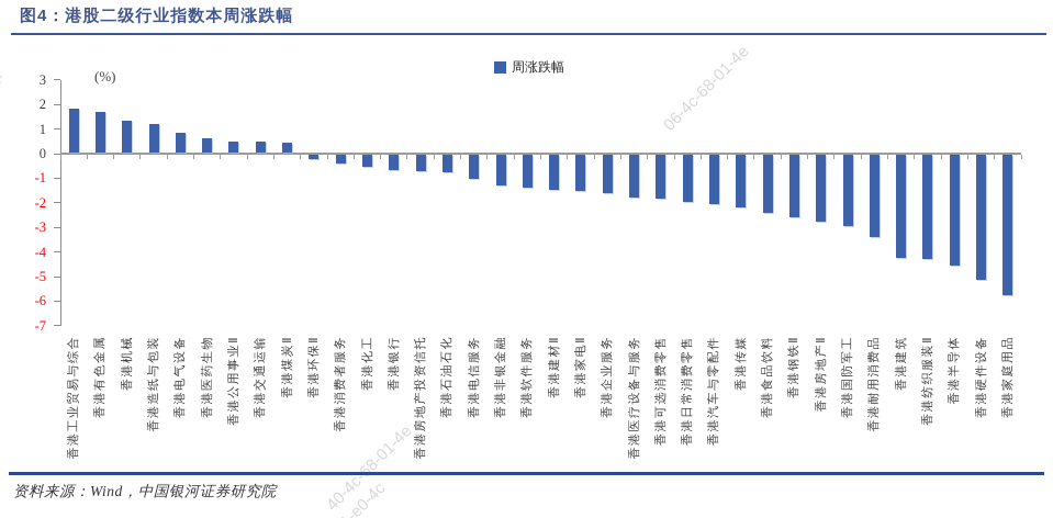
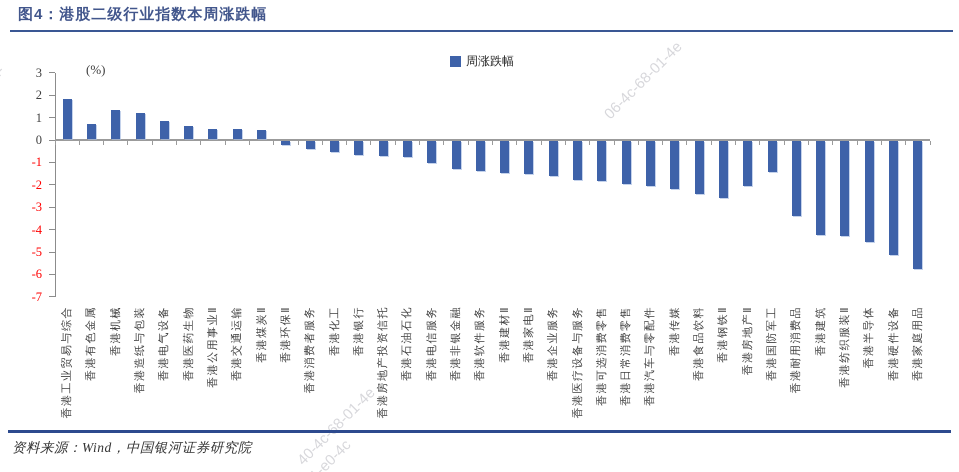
香港有色金属: 1.6 -> 0.7
香港房地产Ⅱ: -2.7 -> -2.0
香港国防军工: -2.9 -> -1.4
